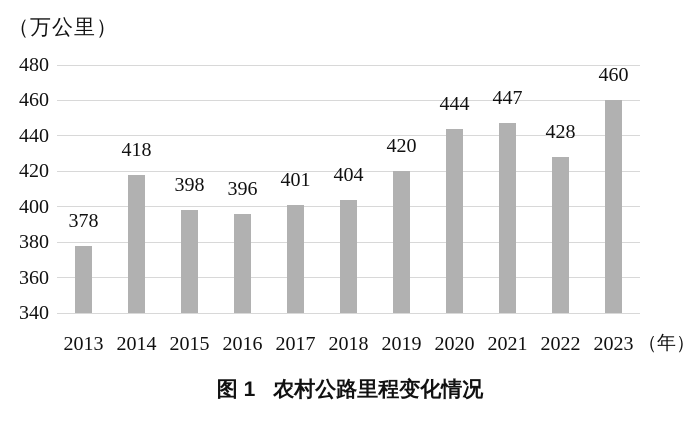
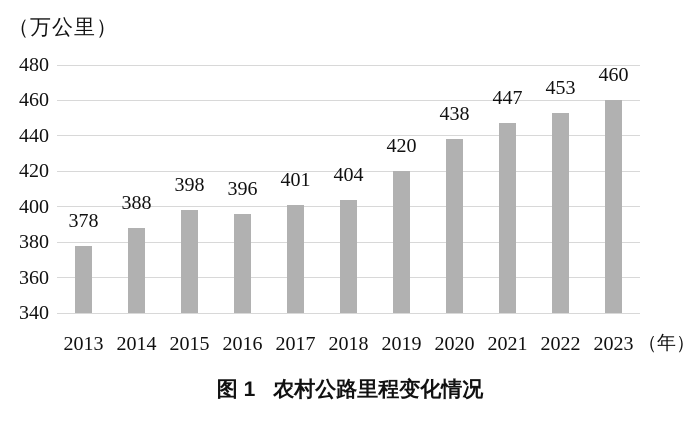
2014: 418 -> 388
2020: 444 -> 438
2022: 428 -> 453
